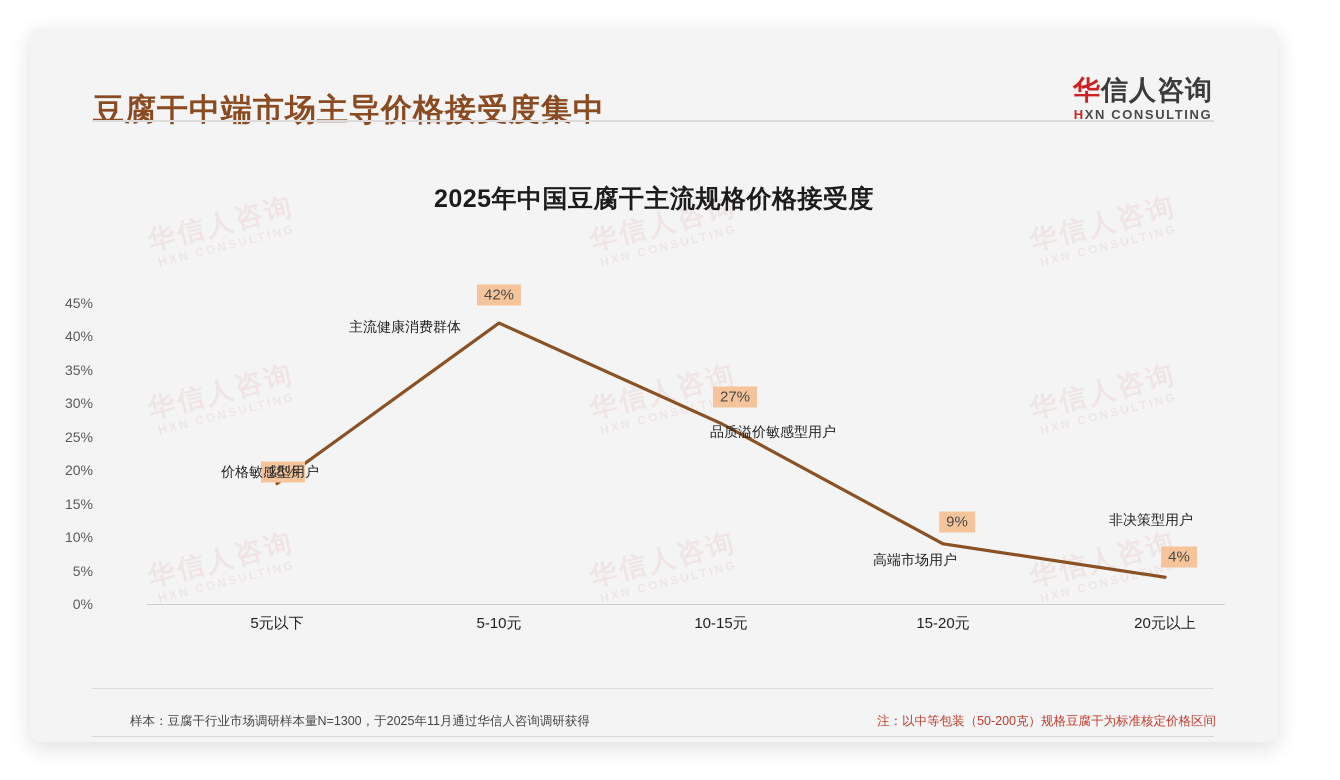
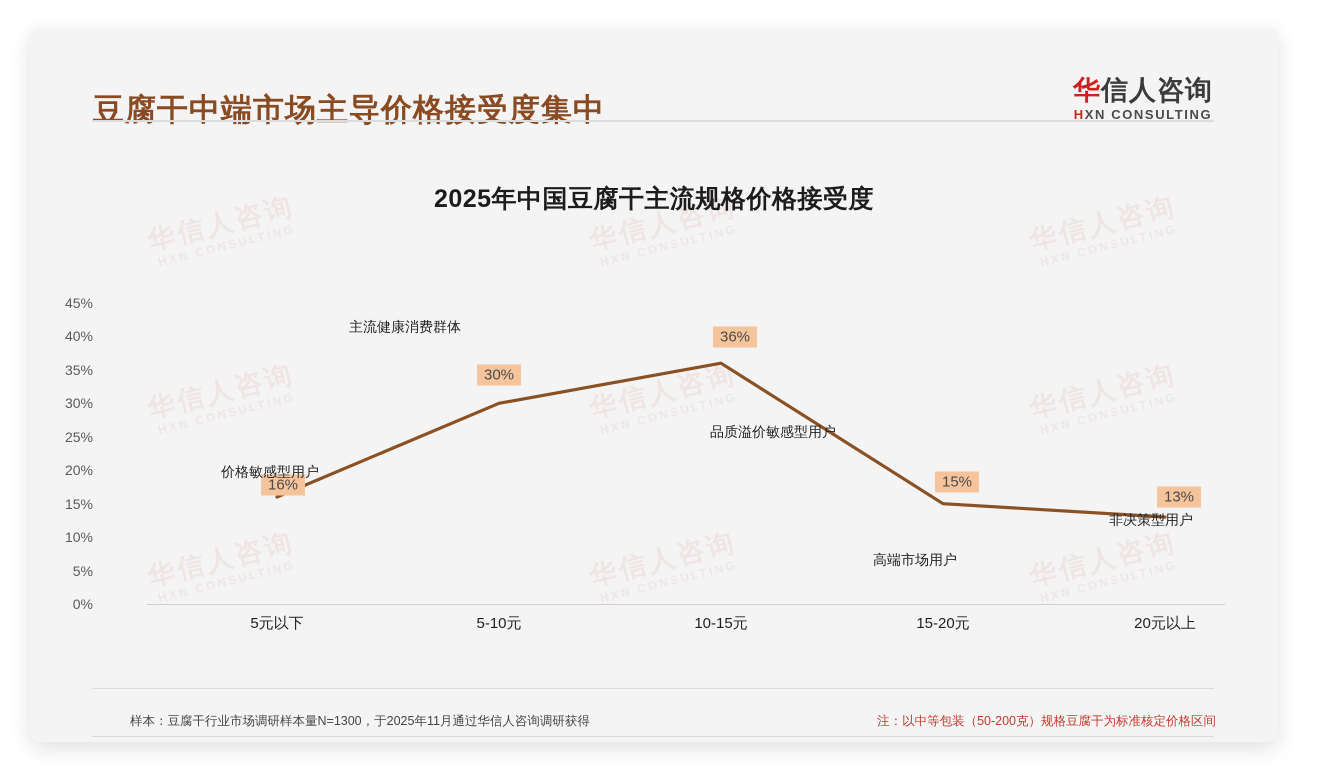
5元以下: 18% -> 16%
5-10元: 42% -> 30%
10-15元: 27% -> 36%
15-20元: 9% -> 15%
20元以上: 4% -> 13%
